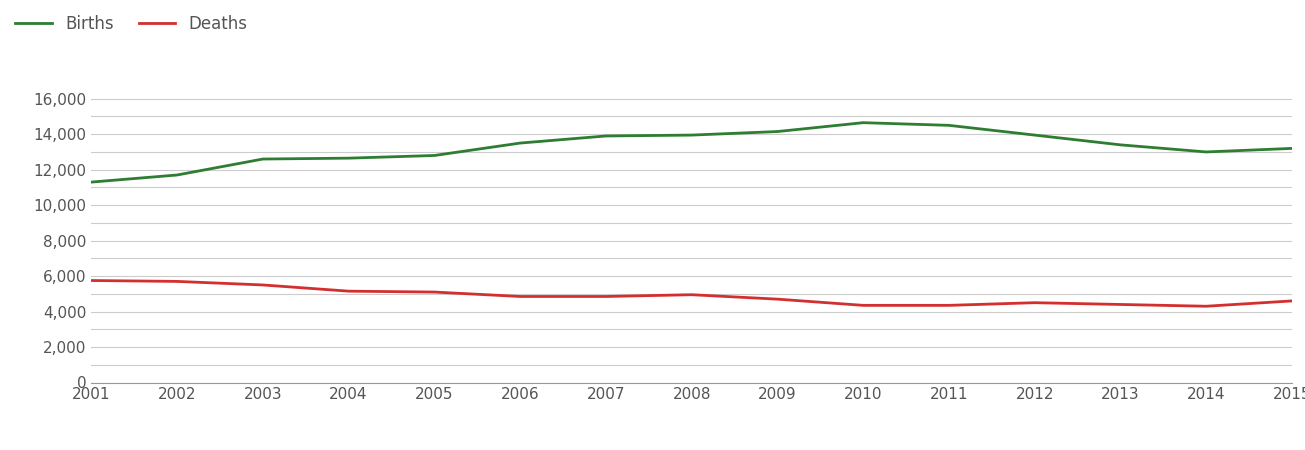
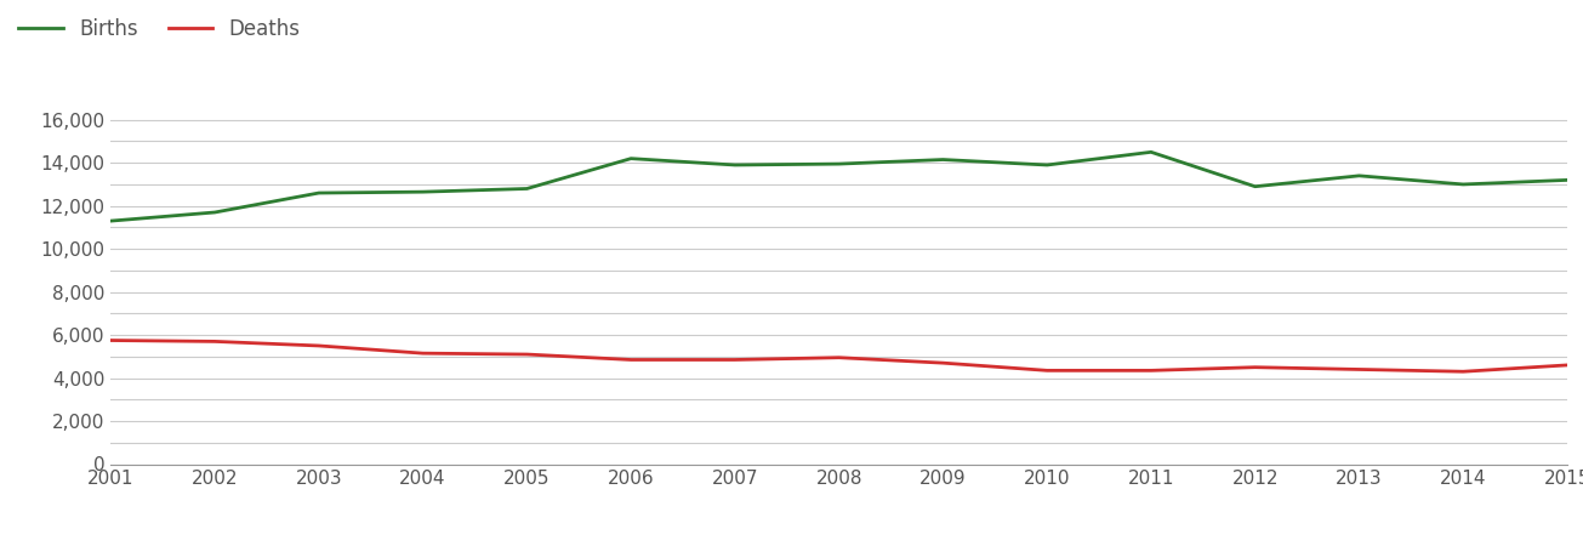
Births/2006: 13,500 -> 14,200
Births/2010: 14,600 -> 13,900
Births/2012: 14,000 -> 12,900
